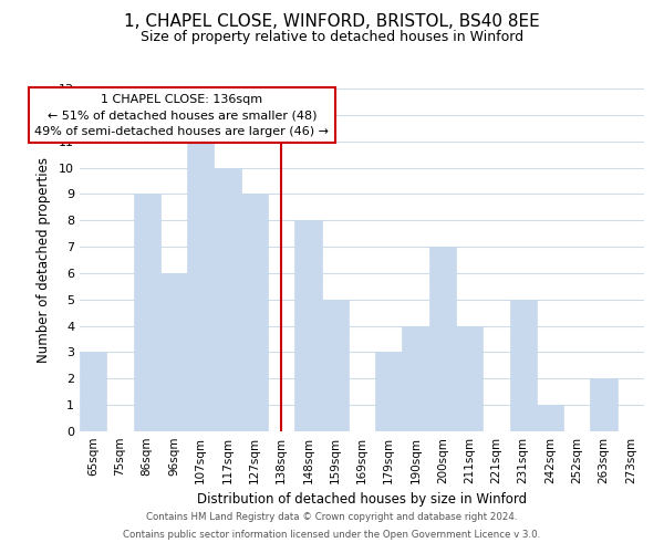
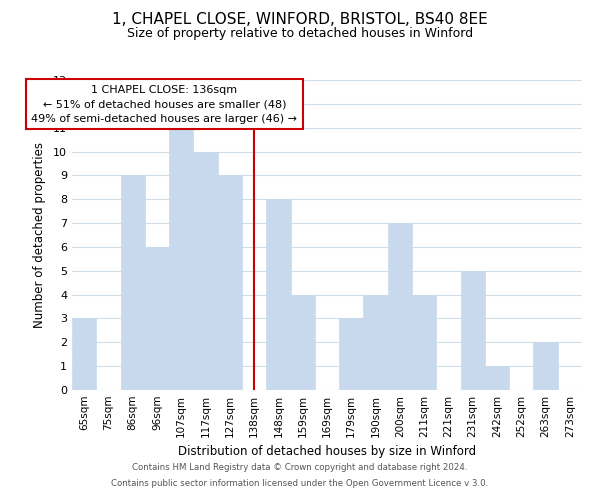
159sqm: 5 -> 4
